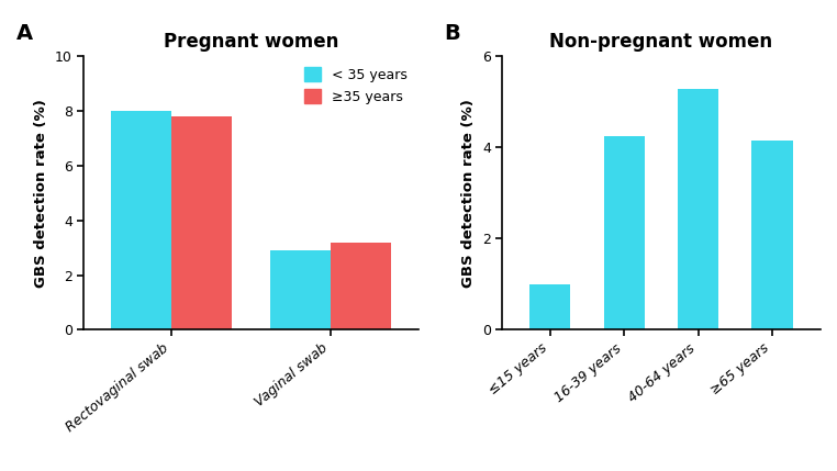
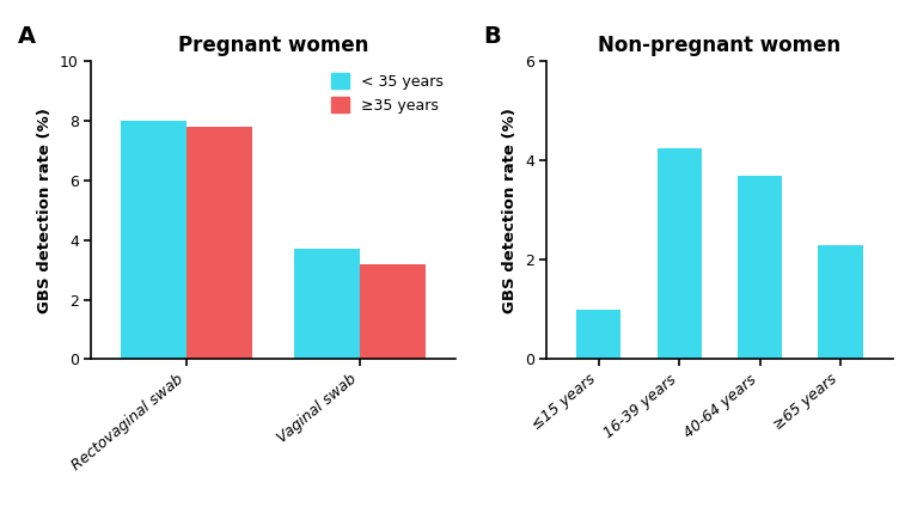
Pregnant women/< 35 years/Vaginal swab: 2.9 -> 3.7
Non-pregnant women/40-64 years: 5.30 -> 3.70
Non-pregnant women/≥65 years: 4.15 -> 2.30
